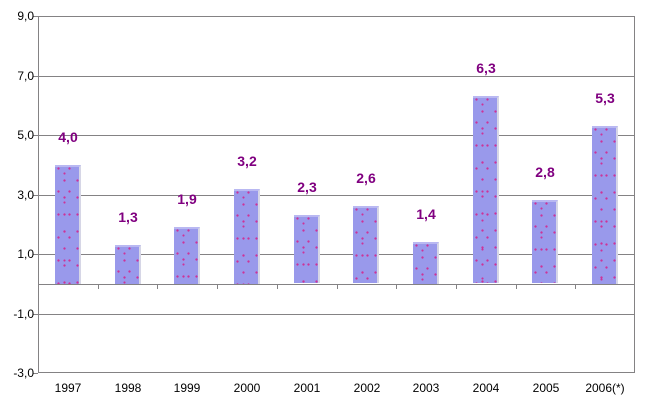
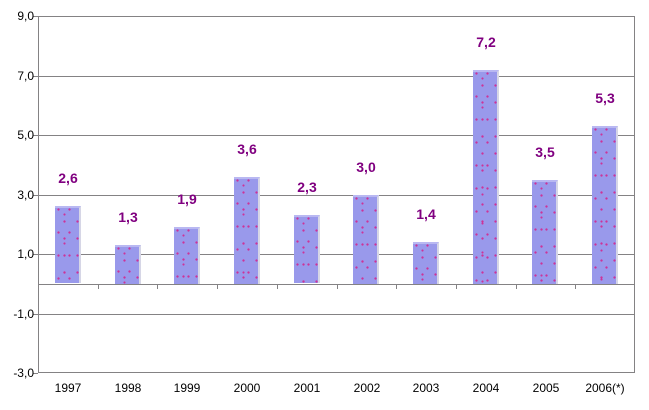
1997: 4,0 -> 2,6
2000: 3,2 -> 3,6
2002: 2,6 -> 3,0
2004: 6,3 -> 7,2
2005: 2,8 -> 3,5
